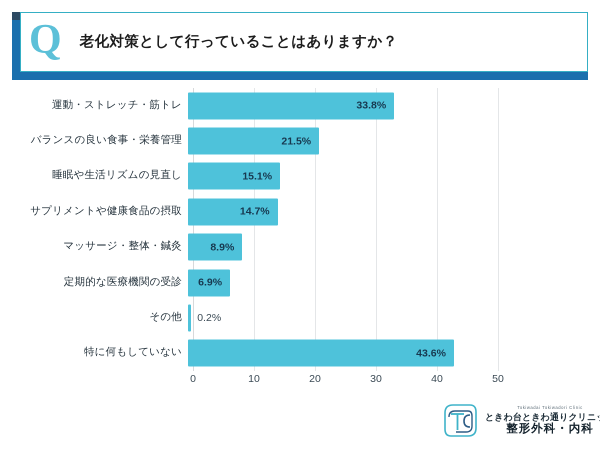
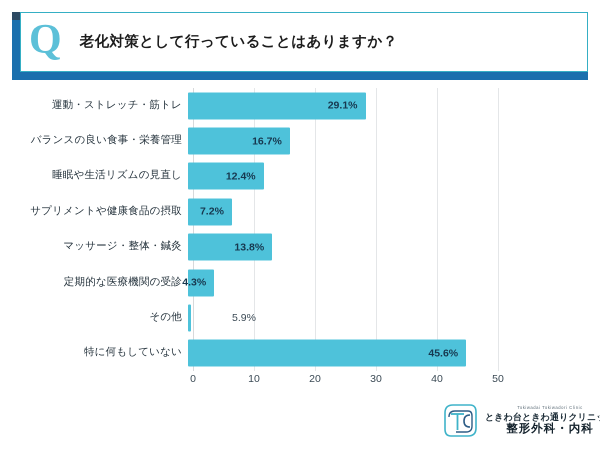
運動・ストレッチ・筋トレ: 33.8% -> 29.1%
バランスの良い食事・栄養管理: 21.5% -> 16.7%
睡眠や生活リズムの見直し: 15.1% -> 12.4%
サプリメントや健康食品の摂取: 14.7% -> 7.2%
マッサージ・整体・鍼灸: 8.9% -> 13.8%
定期的な医療機関の受診: 6.9% -> 4.3%
その他: 0.2% -> 5.9%
特に何もしていない: 43.6% -> 45.6%
